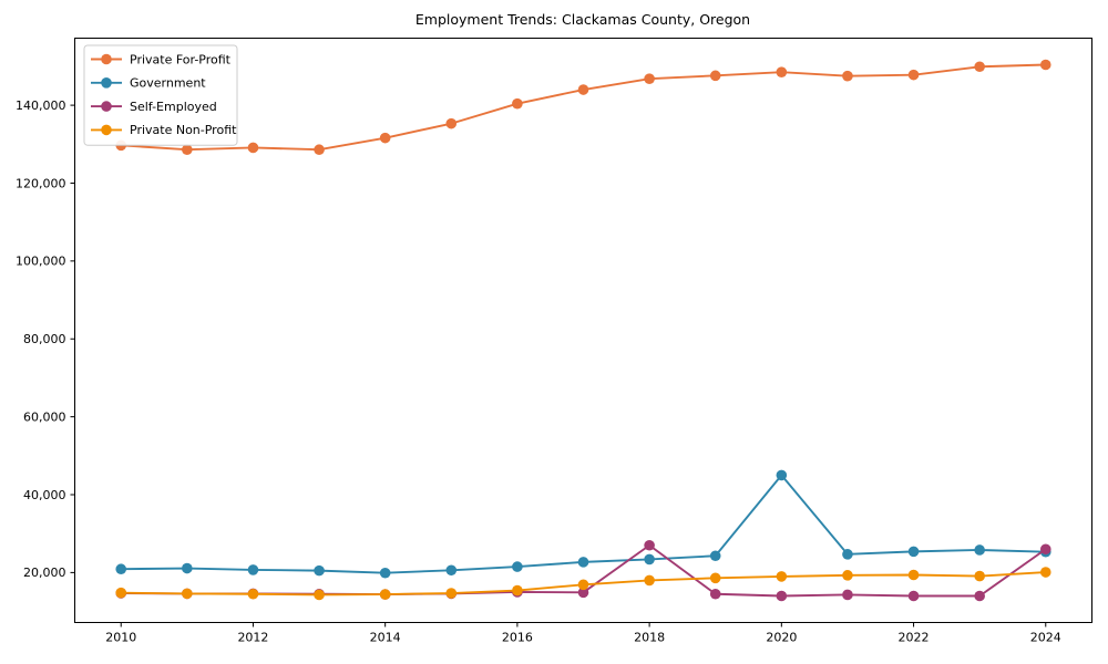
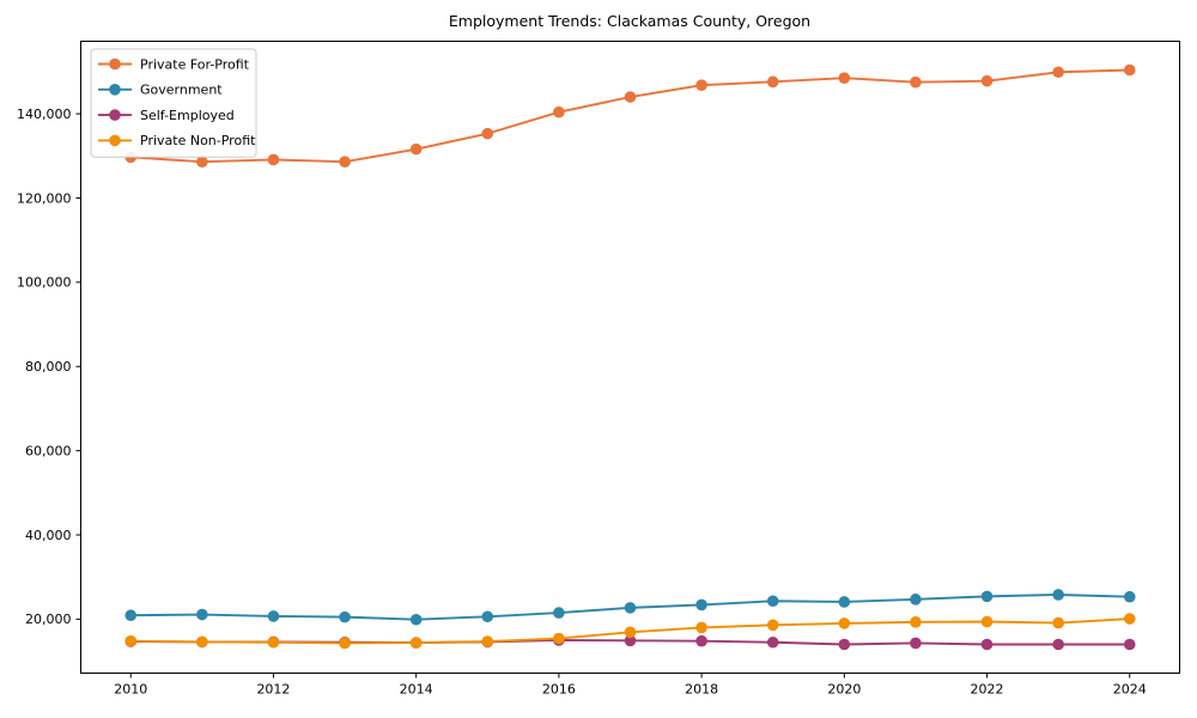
Self-Employed/2018: 27000 -> 15000
Government/2020: 45000 -> 24000
Self-Employed/2024: 26000 -> 14000
